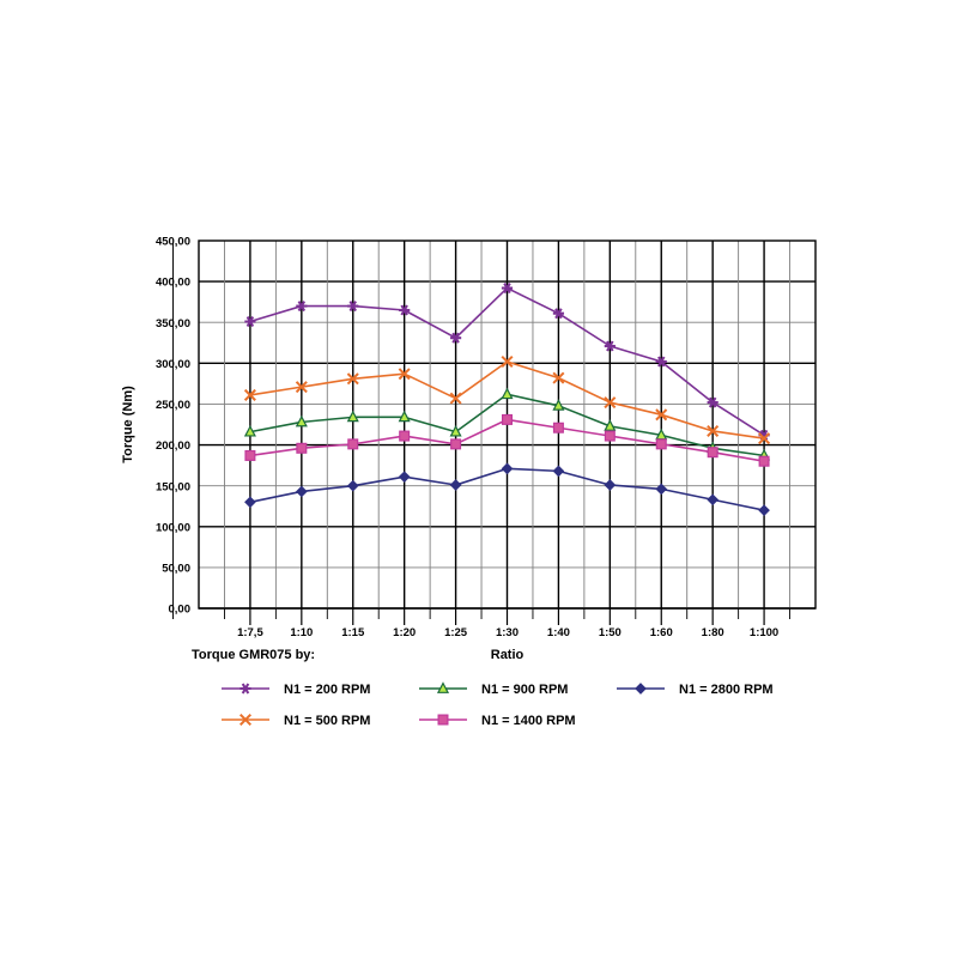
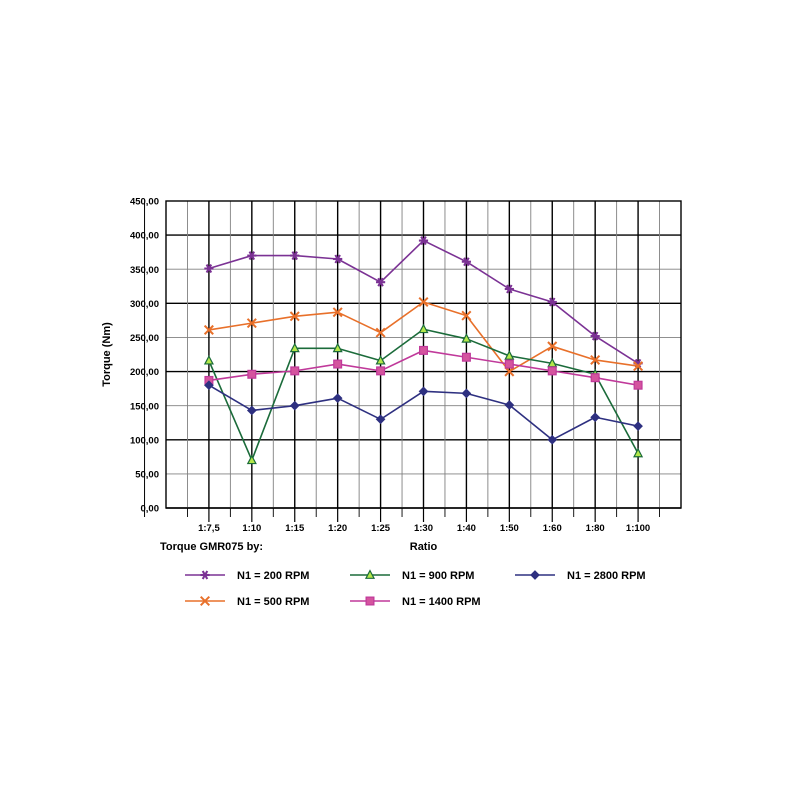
N1 = 2800 RPM/1:7,5: 130 -> 180
N1 = 900 RPM/1:10: 230 -> 70
N1 = 2800 RPM/1:25: 150 -> 130
N1 = 500 RPM/1:50: 250 -> 200
N1 = 2800 RPM/1:60: 150 -> 100
N1 = 900 RPM/1:100: 190 -> 80
